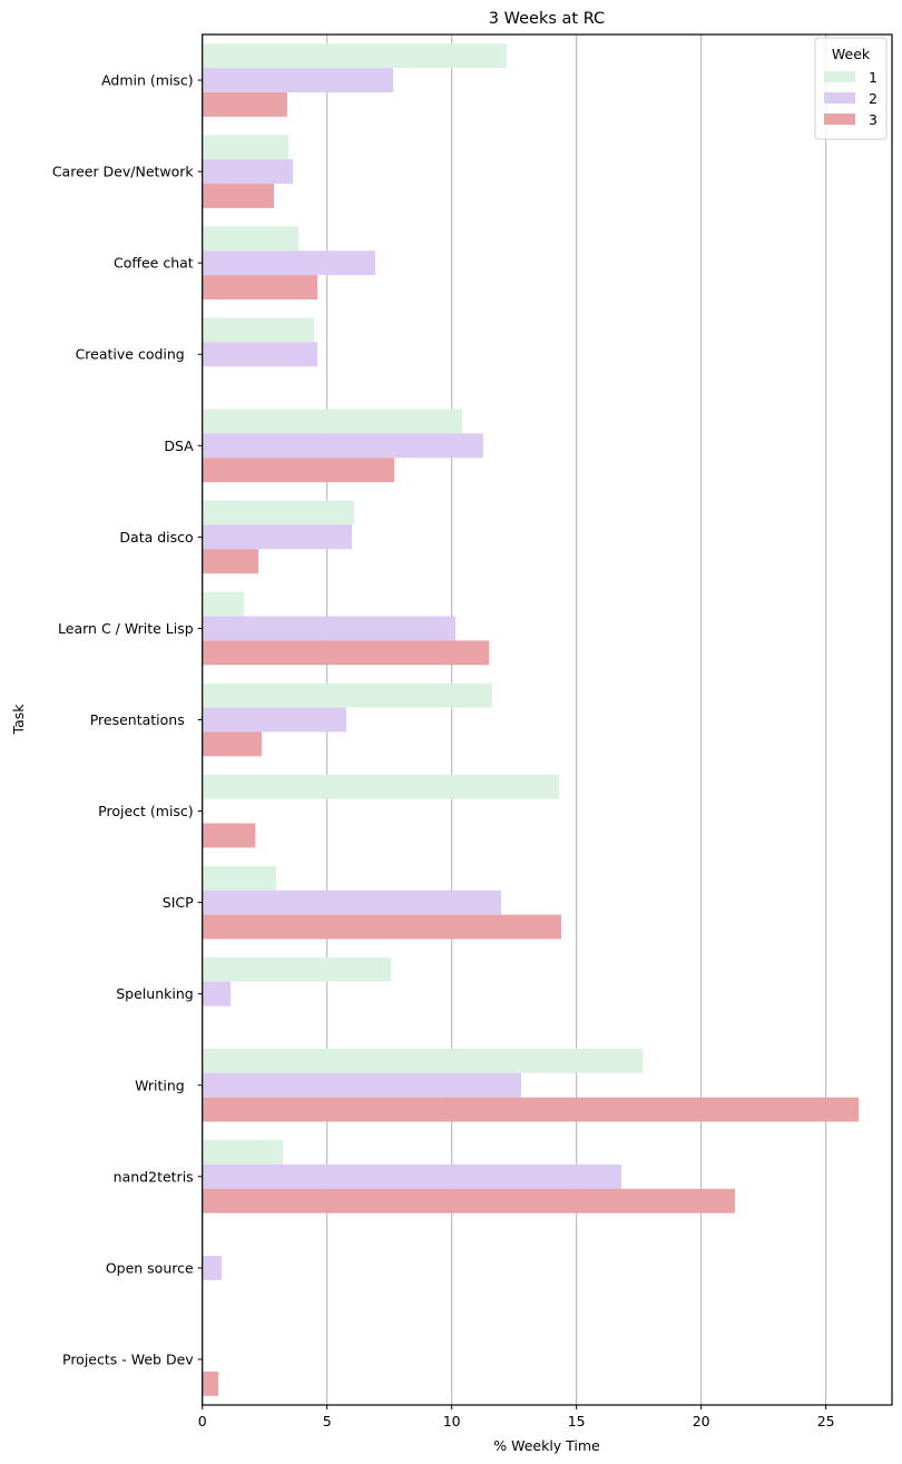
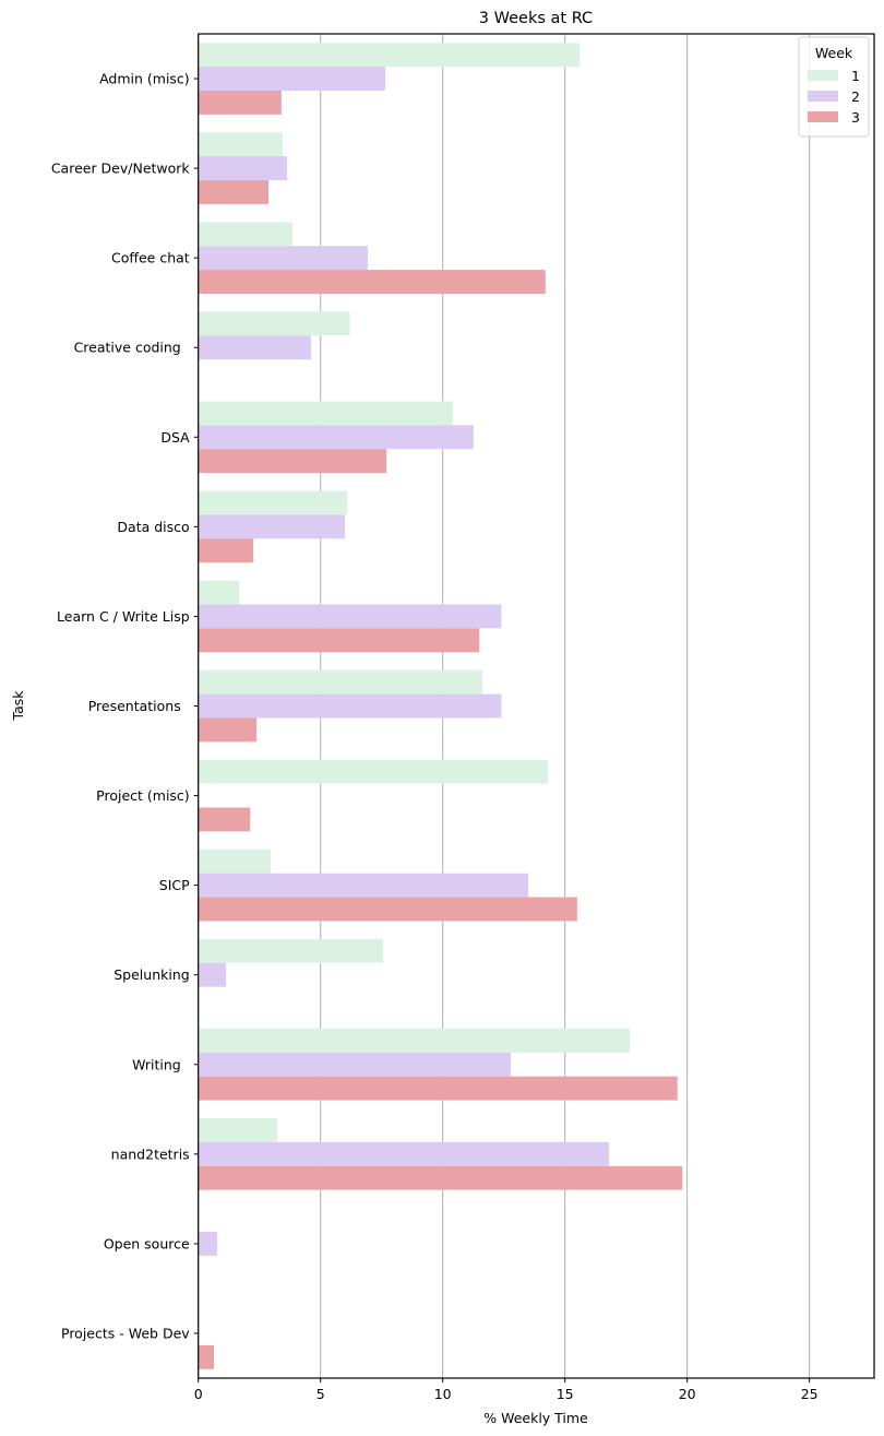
1/Admin (misc): 12.2 -> 15.6
3/Coffee chat: 4.6 -> 14.2
1/Creative coding: 4.5 -> 6.2
2/Learn C / Write Lisp: 10.2 -> 12.4
2/Presentations: 5.8 -> 12.4
2/SICP: 12.0 -> 13.5
3/SICP: 14.4 -> 15.5
3/Writing: 26.3 -> 19.6
3/nand2tetris: 21.4 -> 19.8
